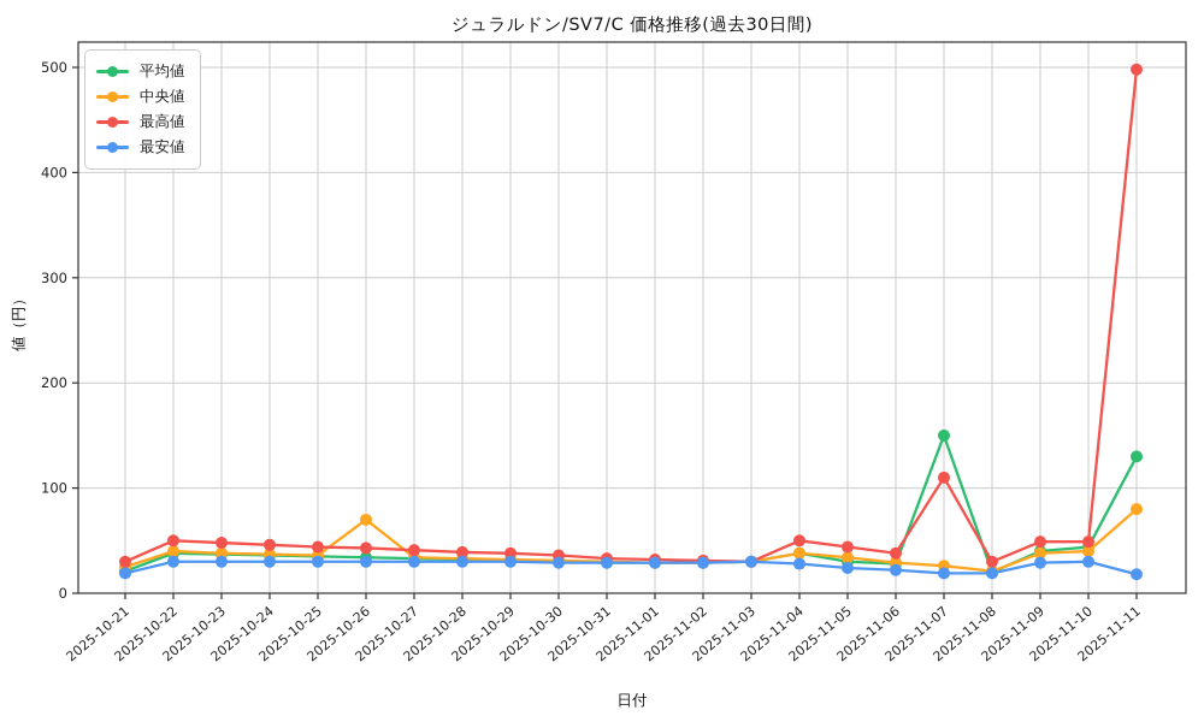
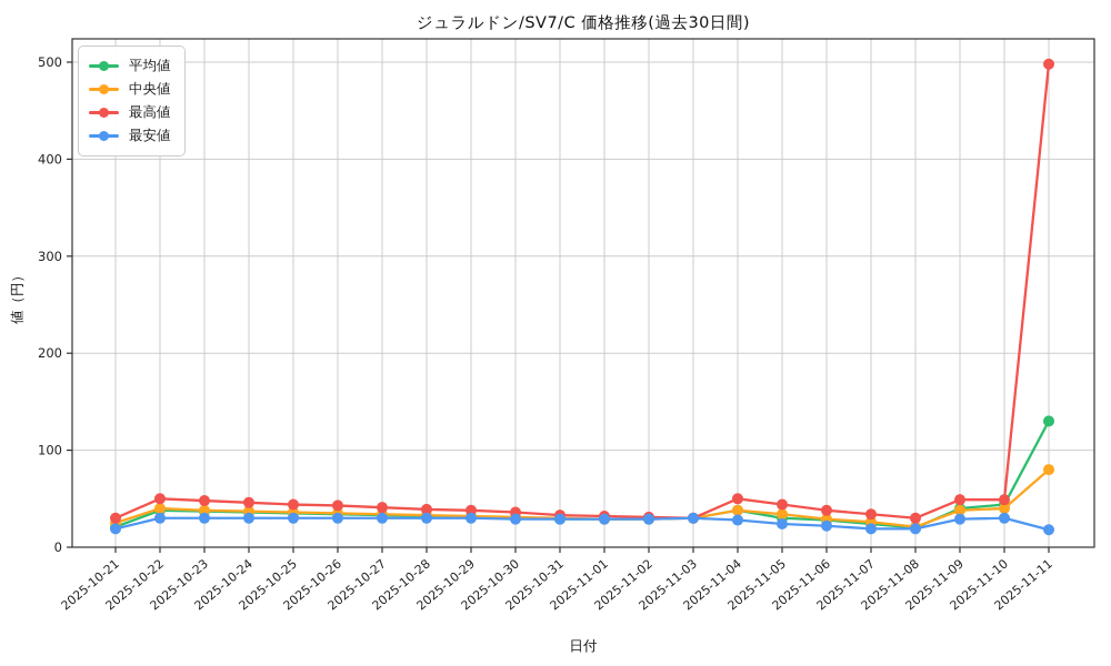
中央値/2025-10-26: 70 -> 40
平均値/2025-11-07: 150 -> 20
最高値/2025-11-07: 110 -> 30
